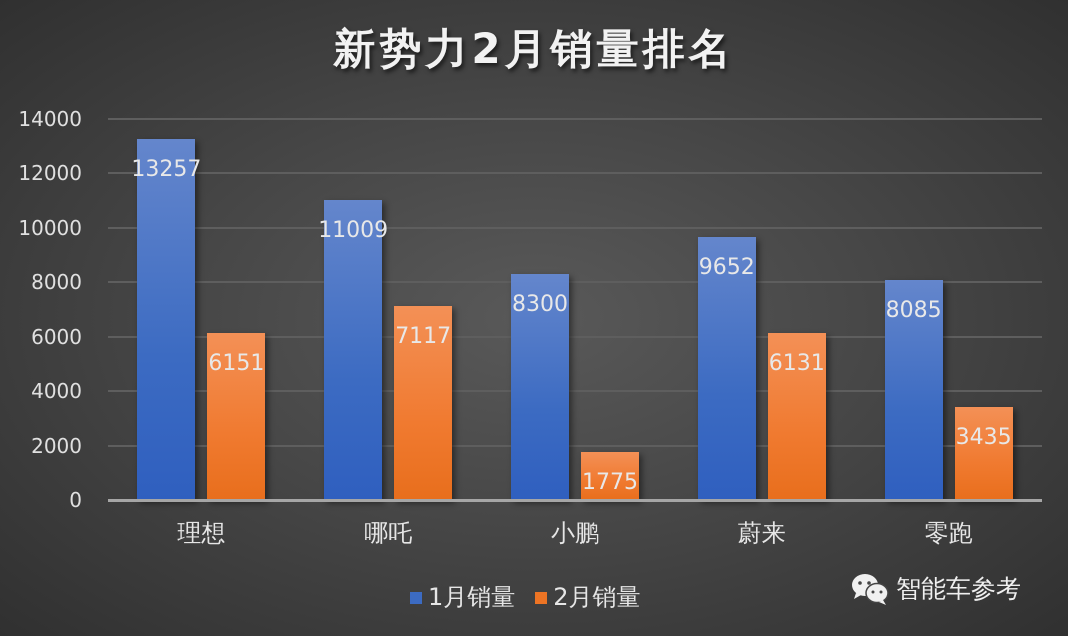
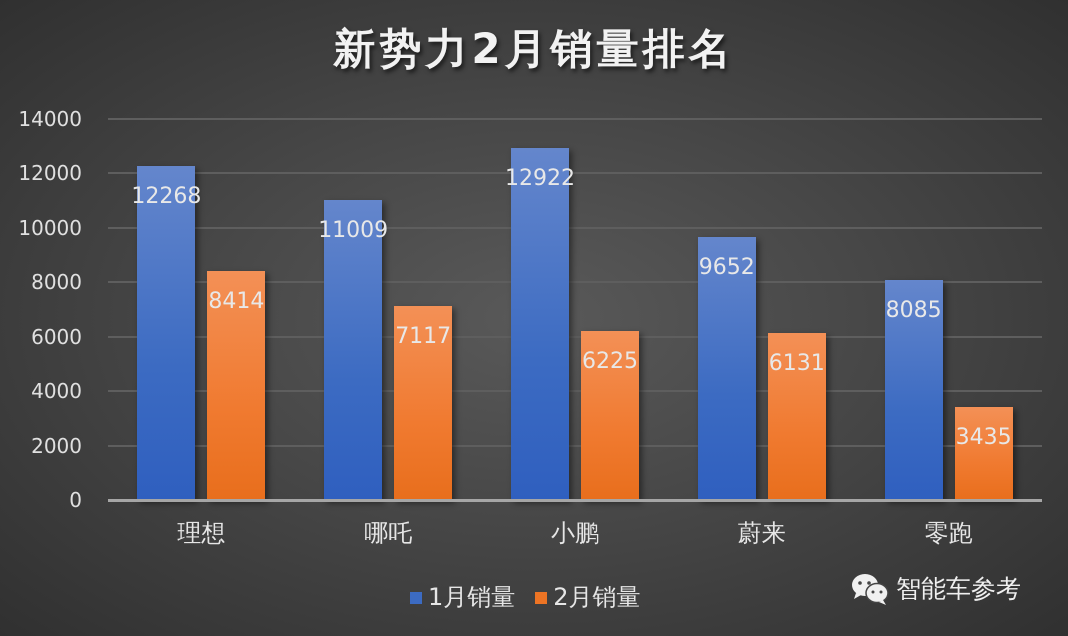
1月销量/理想: 13257 -> 12268
2月销量/理想: 6151 -> 8414
1月销量/小鹏: 8300 -> 12922
2月销量/小鹏: 1775 -> 6225
